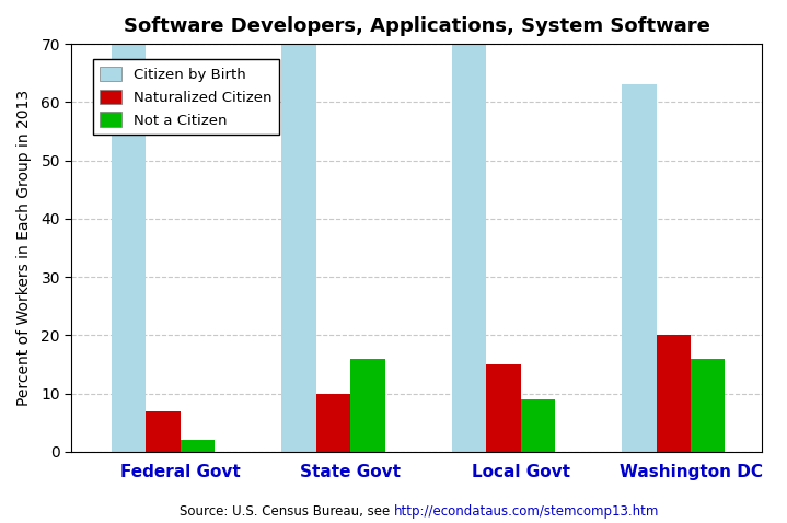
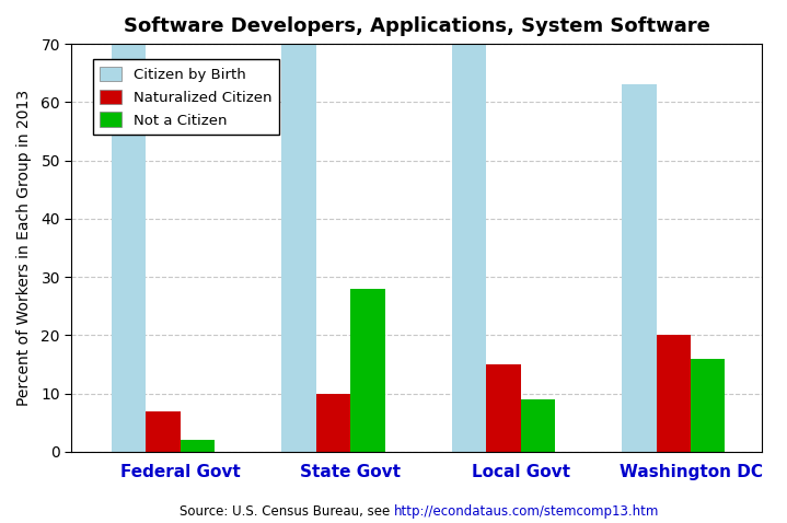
Not a Citizen/State Govt: 16 -> 28
